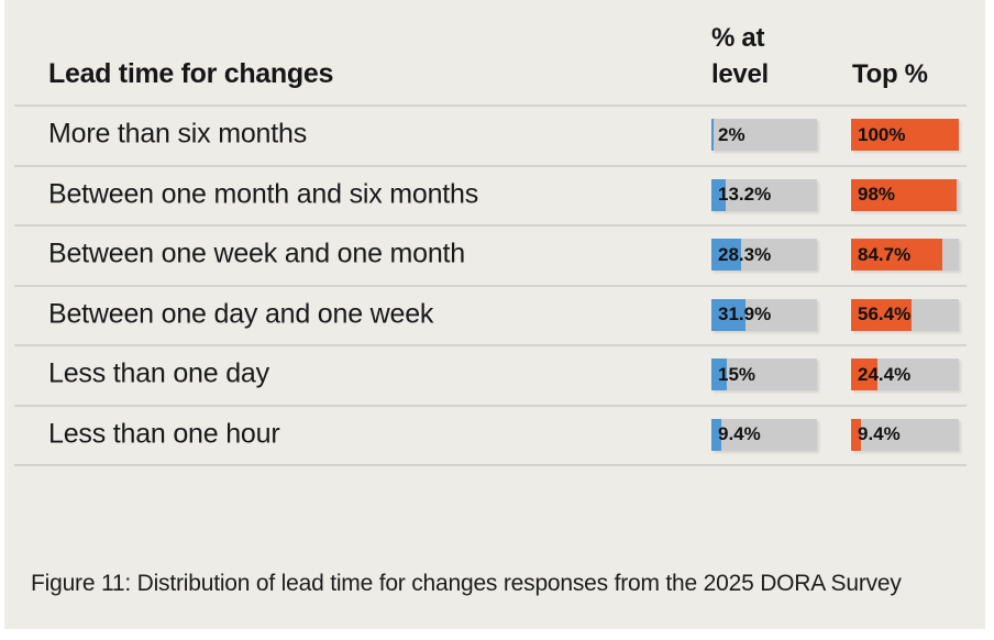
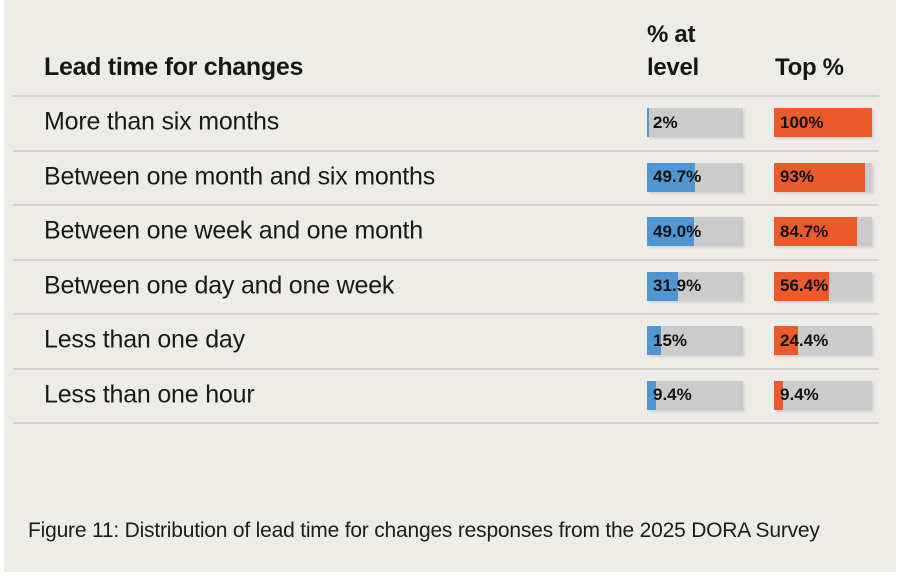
% at level/Between one month and six months: 13.2% -> 49.7%
Top %/Between one month and six months: 98% -> 93%
% at level/Between one week and one month: 28.3% -> 49.0%
